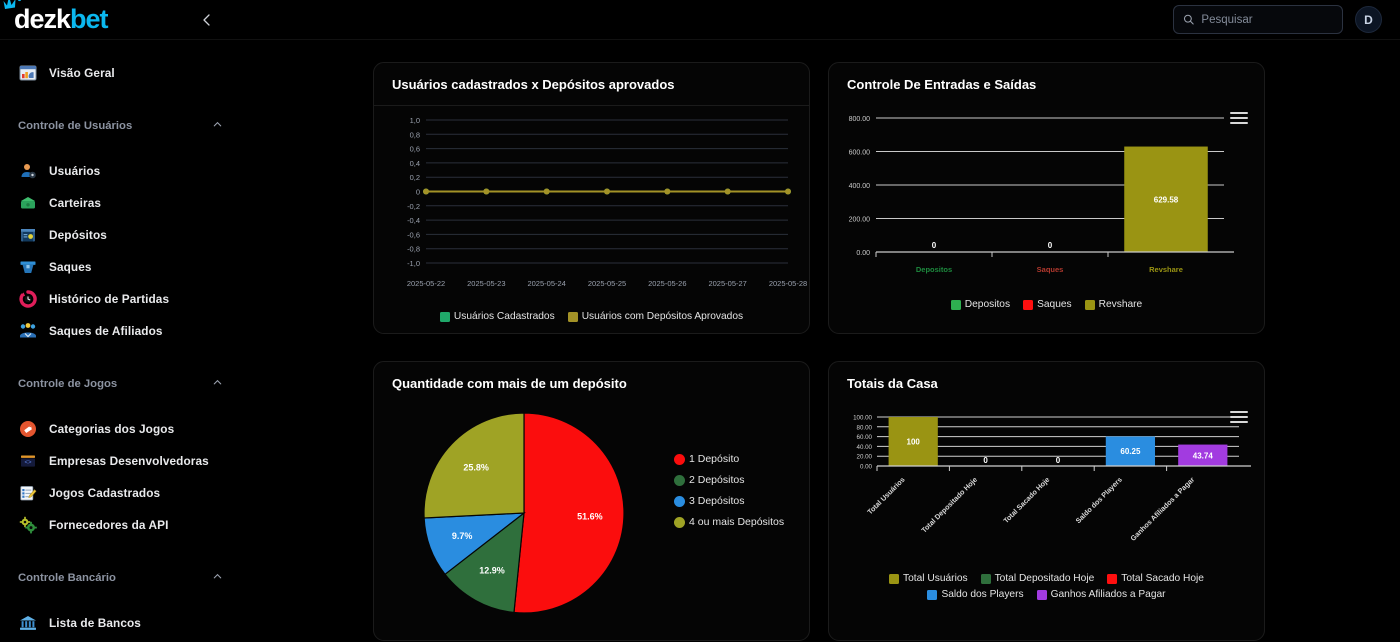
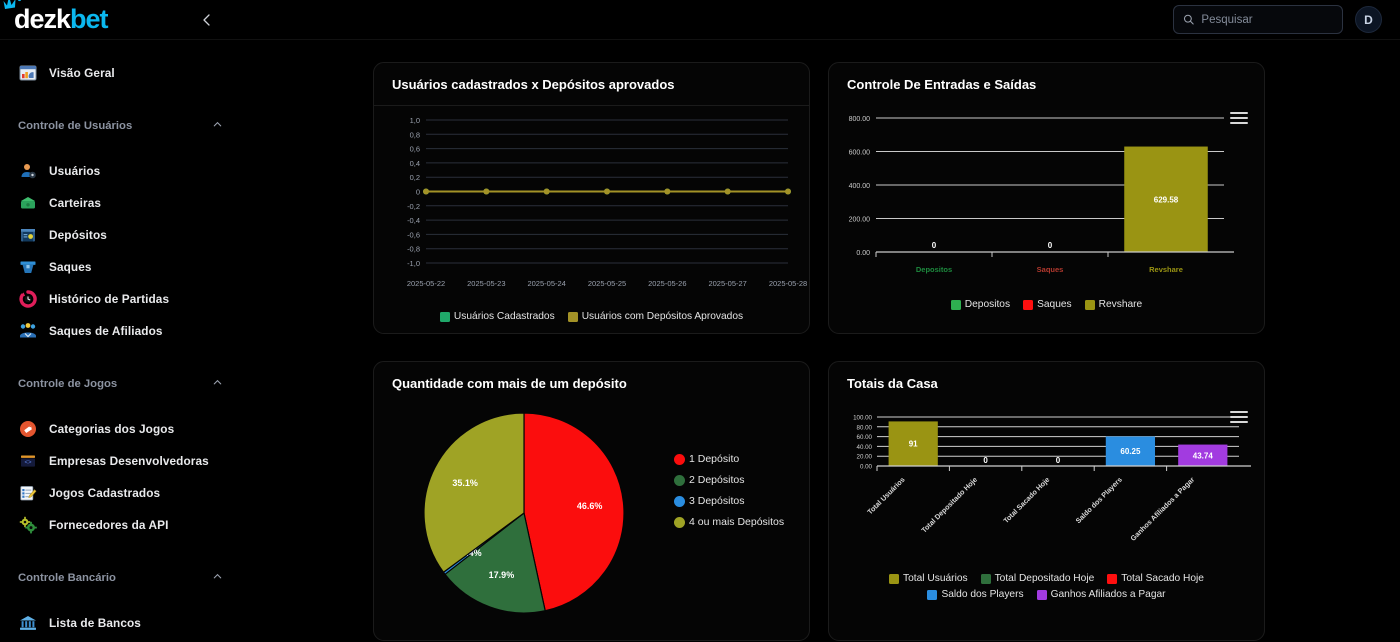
Quantidade com mais de um depósito/1 Depósito: 51.6% -> 46.6%
Quantidade com mais de um depósito/2 Depósitos: 12.9% -> 17.9%
Quantidade com mais de um depósito/3 Depósitos: 9.7% -> 0.4%
Quantidade com mais de um depósito/4 ou mais Depósitos: 25.8% -> 35.1%
Totais da Casa/Total Usuários: 100 -> 91
